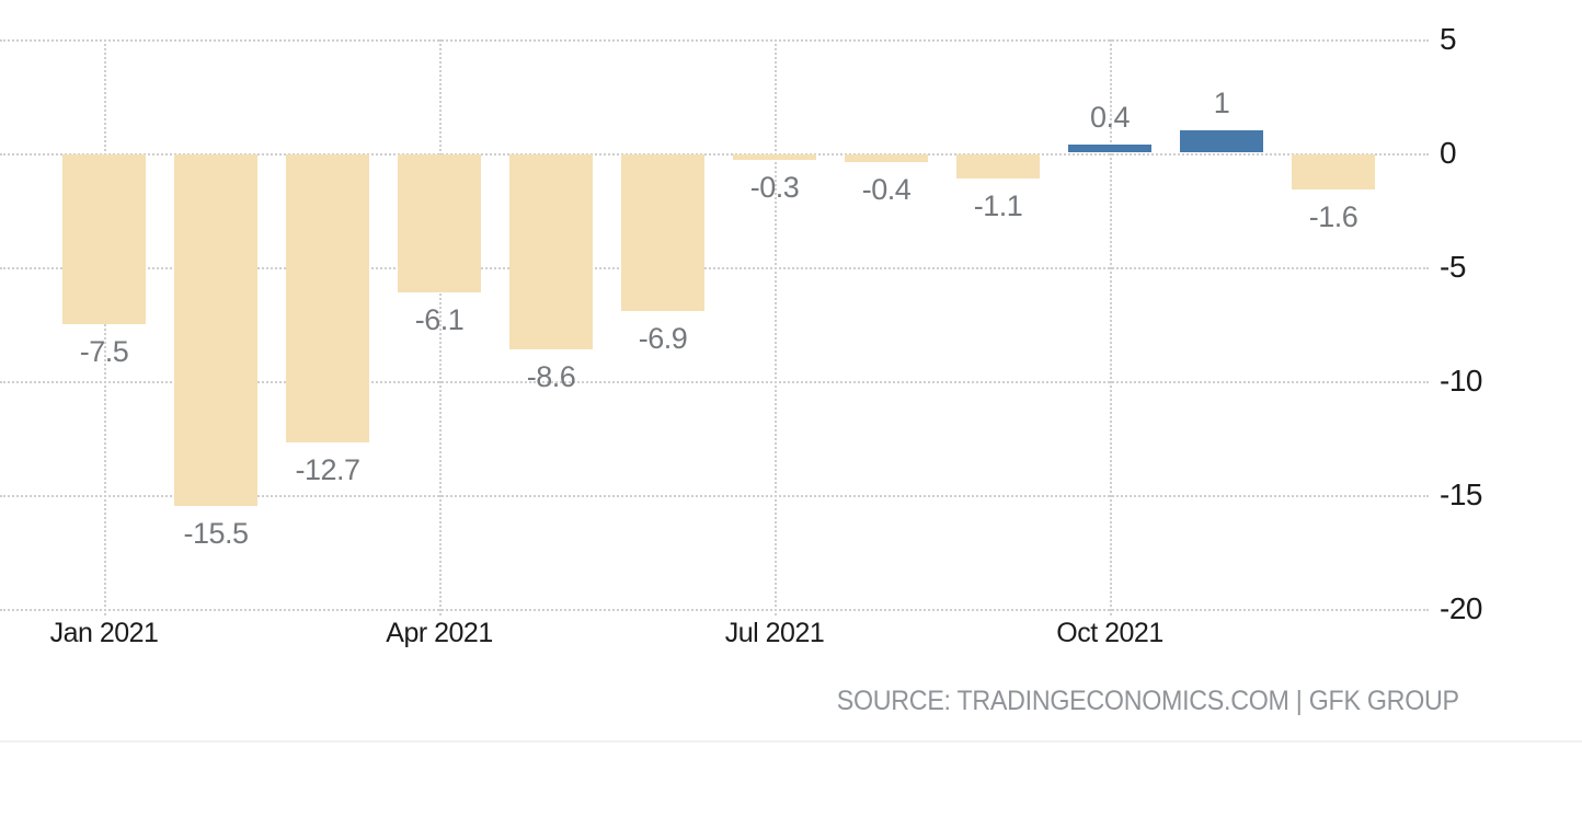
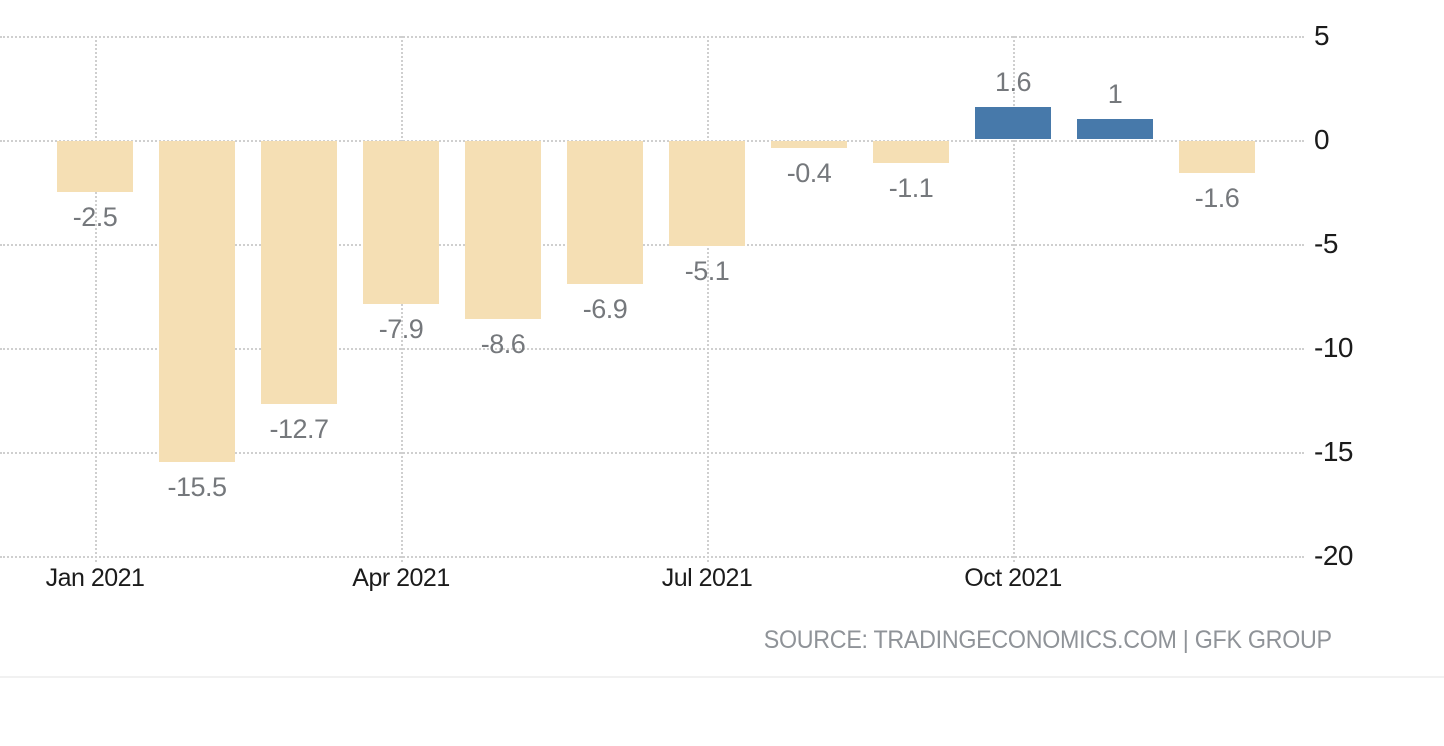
Jan 2021: -7.5 -> -2.5
Apr 2021: -6.1 -> -7.9
Jul 2021: -0.3 -> -5.1
Oct 2021: 0.4 -> 1.6
